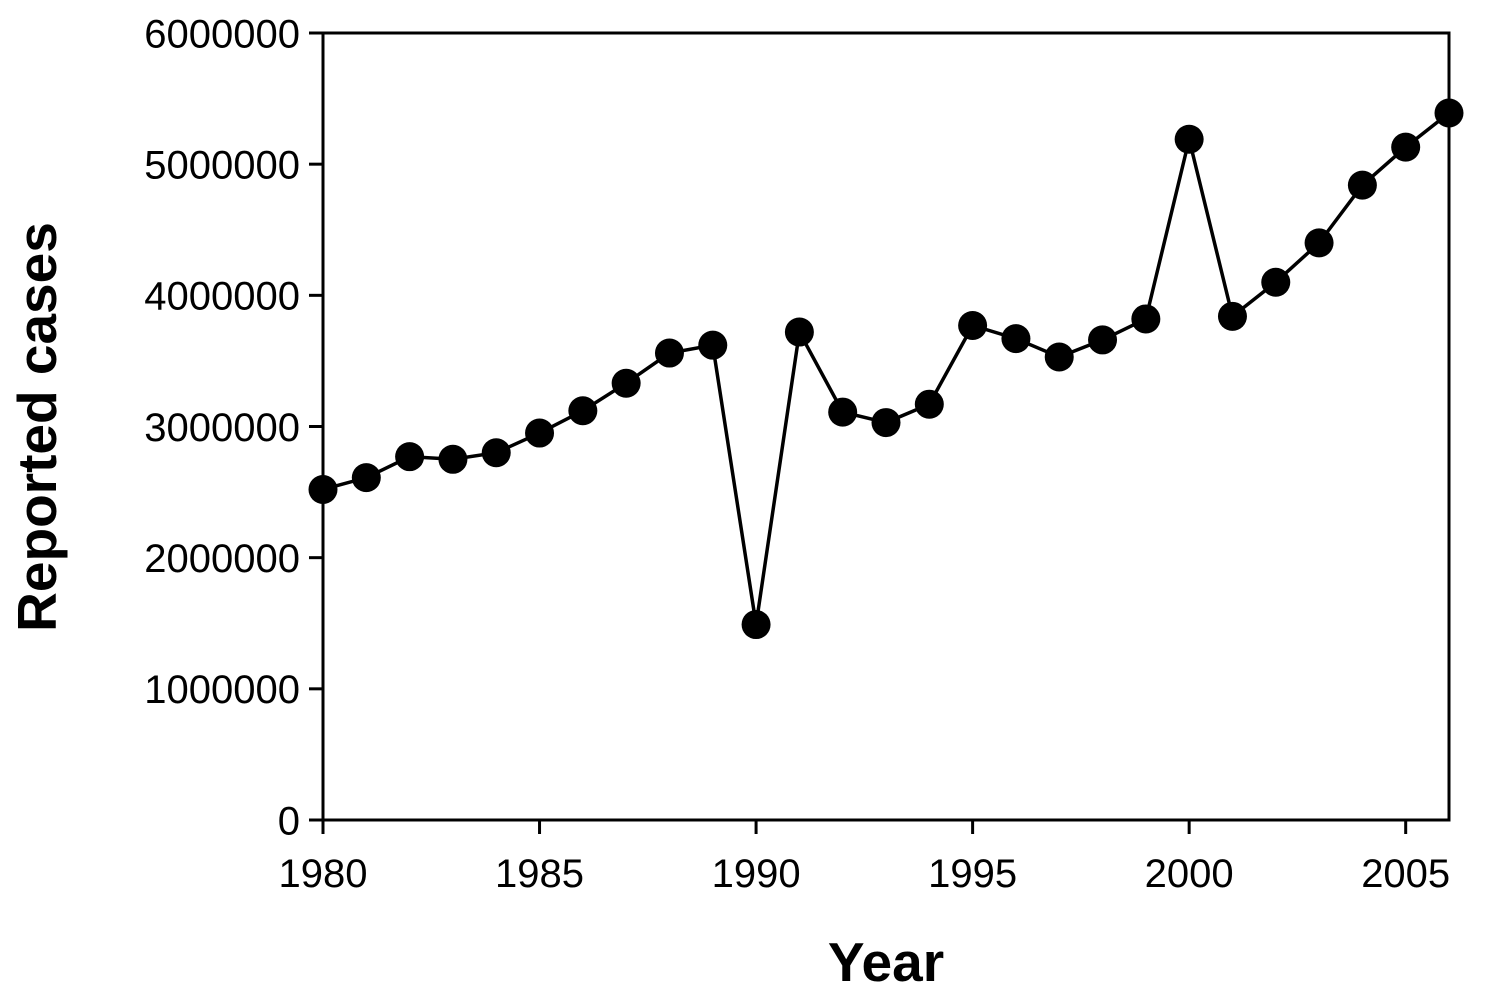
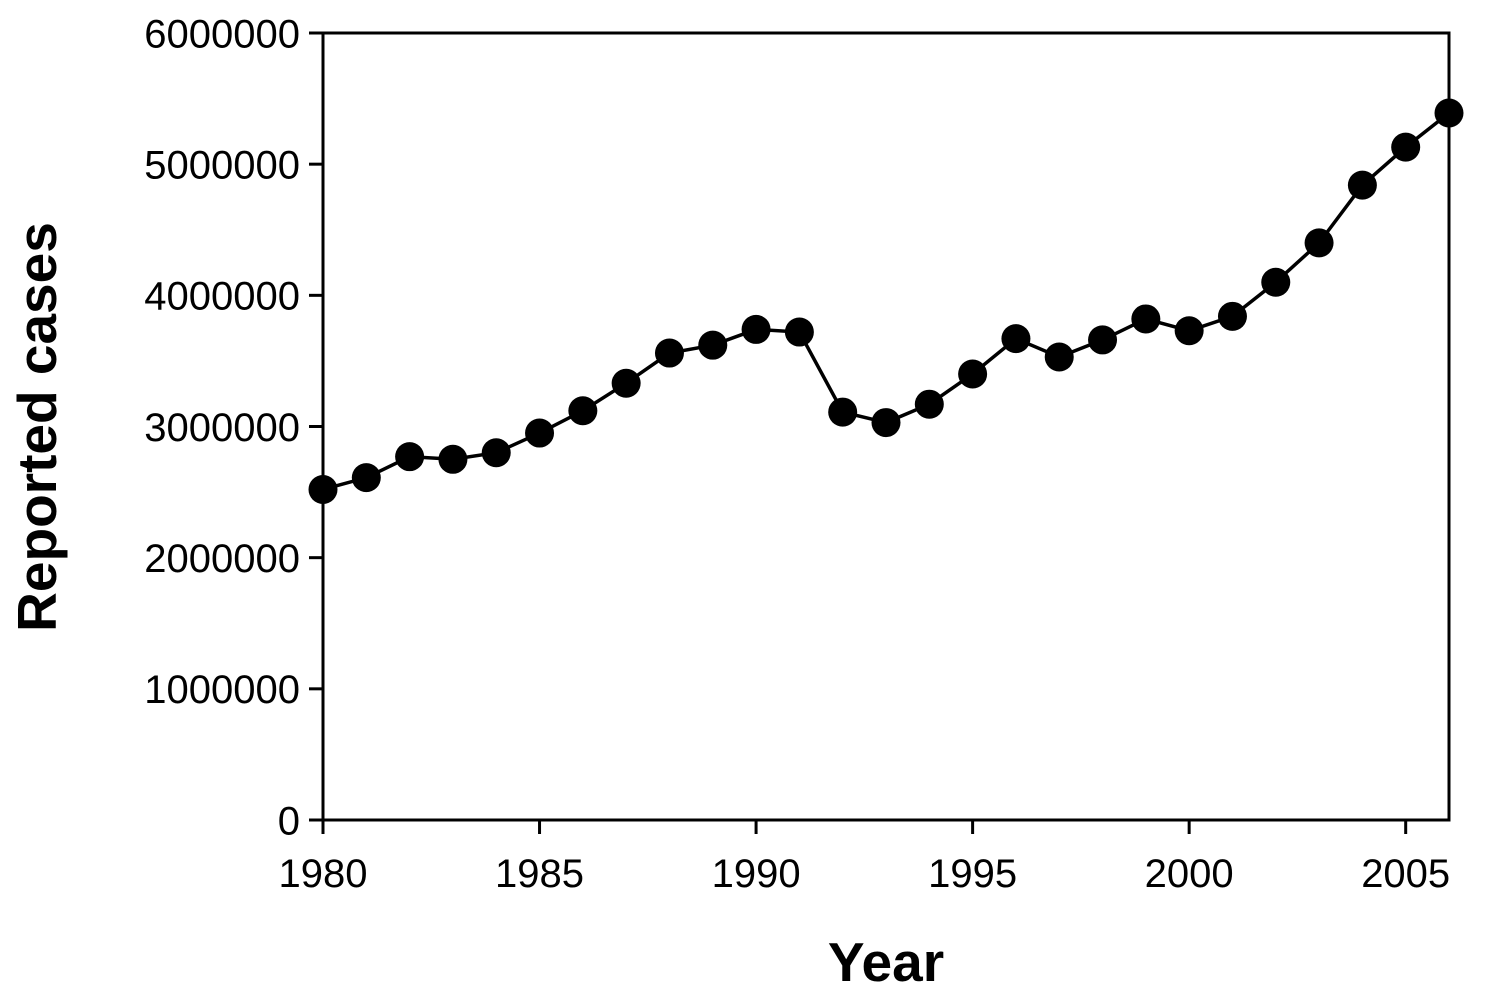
1990: 1490000 -> 3740000
1995: 3770000 -> 3400000
2000: 5190000 -> 3730000
